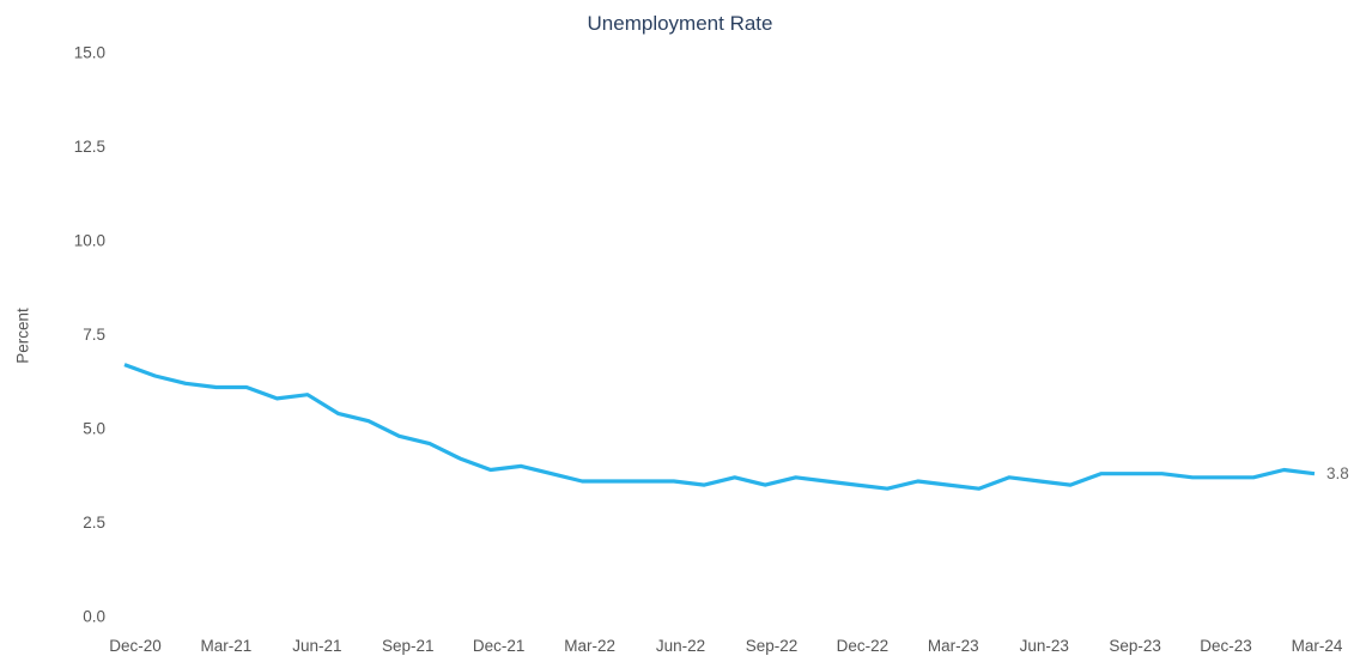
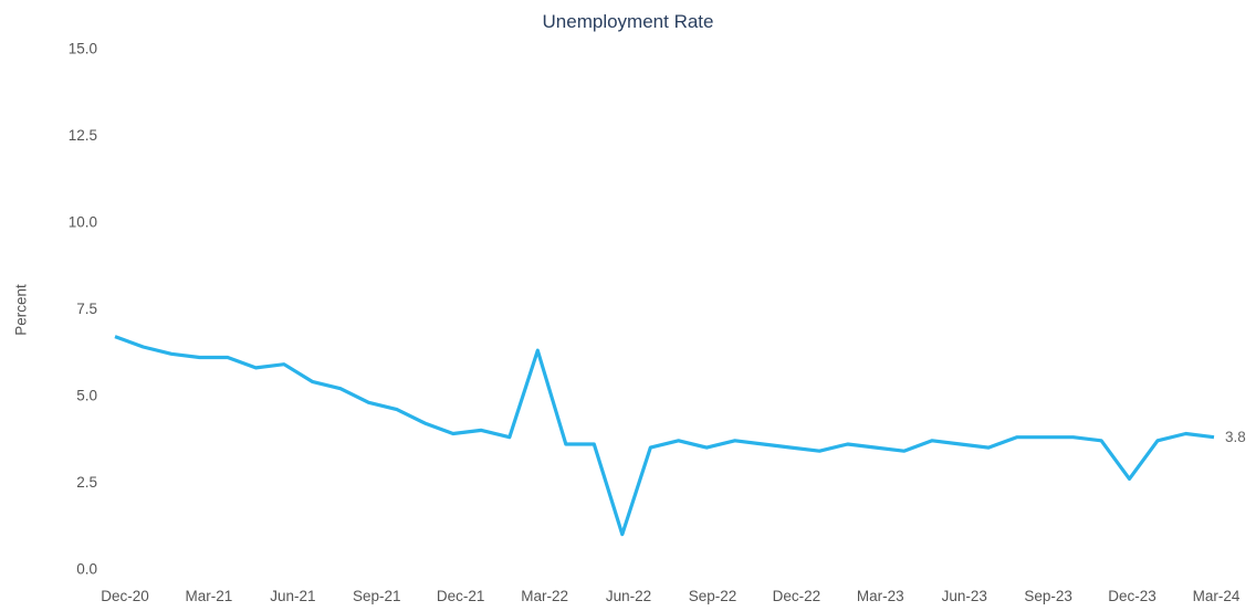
Mar-22: 3.6 -> 6.3
Jun-22: 3.6 -> 1.0
Dec-23: 3.7 -> 2.6
